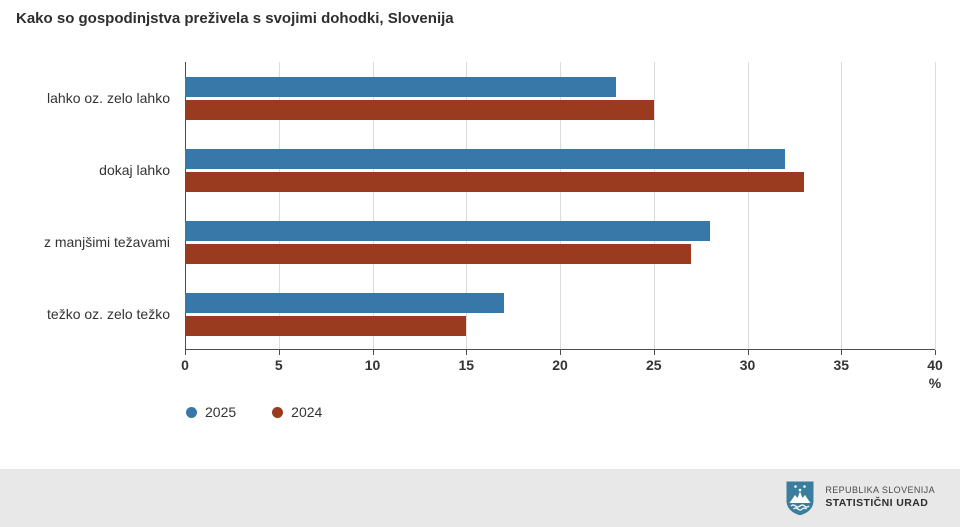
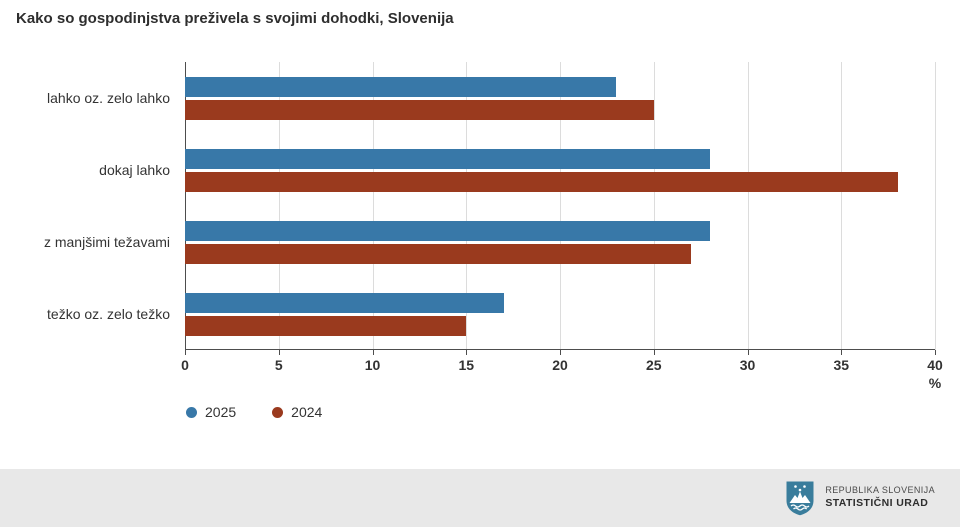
2025/dokaj lahko: 32 -> 28
2024/dokaj lahko: 33 -> 38
